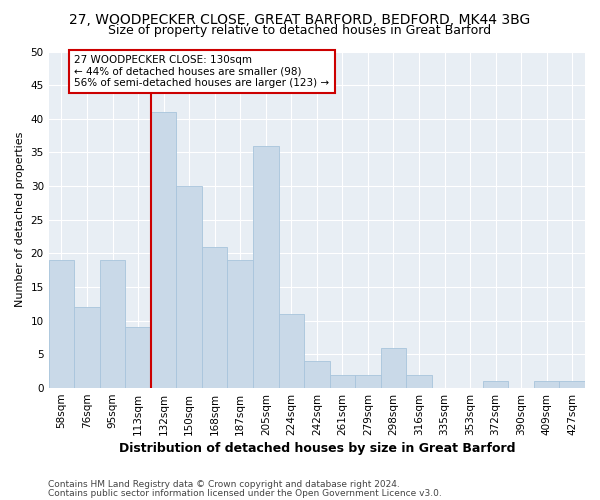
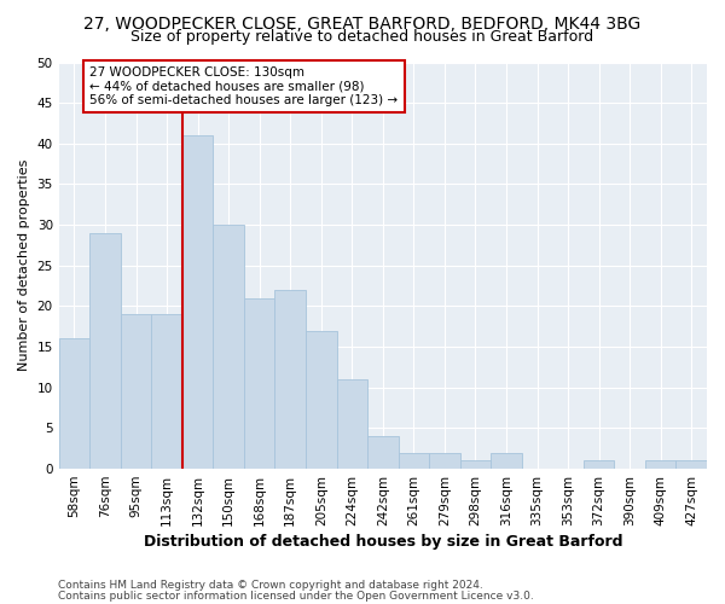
58sqm: 19 -> 16
76sqm: 12 -> 29
113sqm: 9 -> 19
187sqm: 19 -> 22
205sqm: 36 -> 17
298sqm: 6 -> 1
